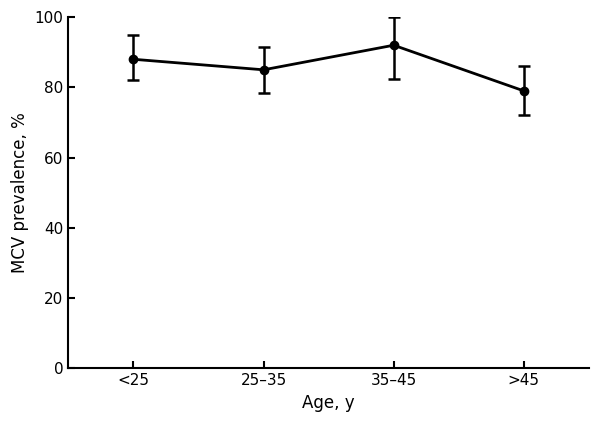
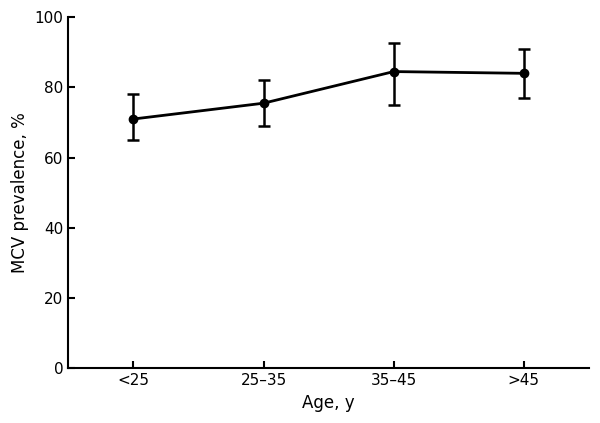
<25: 88.0 -> 71.0
25–35: 85.0 -> 75.5
35–45: 92.0 -> 84.5
>45: 79.0 -> 84.0
